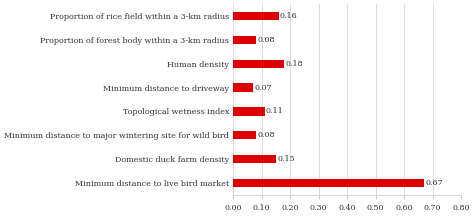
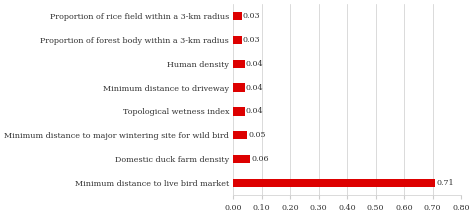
Proportion of rice field within a 3-km radius: 0.16 -> 0.03
Proportion of forest body within a 3-km radius: 0.08 -> 0.03
Human density: 0.18 -> 0.04
Minimum distance to driveway: 0.07 -> 0.04
Topological wetness index: 0.11 -> 0.04
Minimum distance to major wintering site for wild bird: 0.08 -> 0.05
Domestic duck farm density: 0.15 -> 0.06
Minimum distance to live bird market: 0.67 -> 0.71
